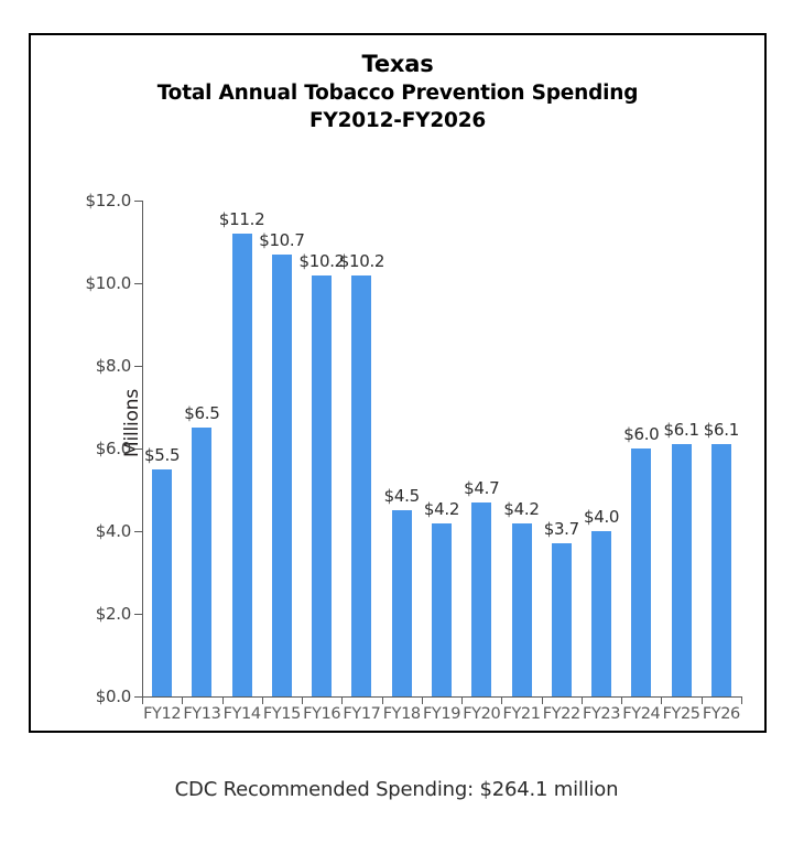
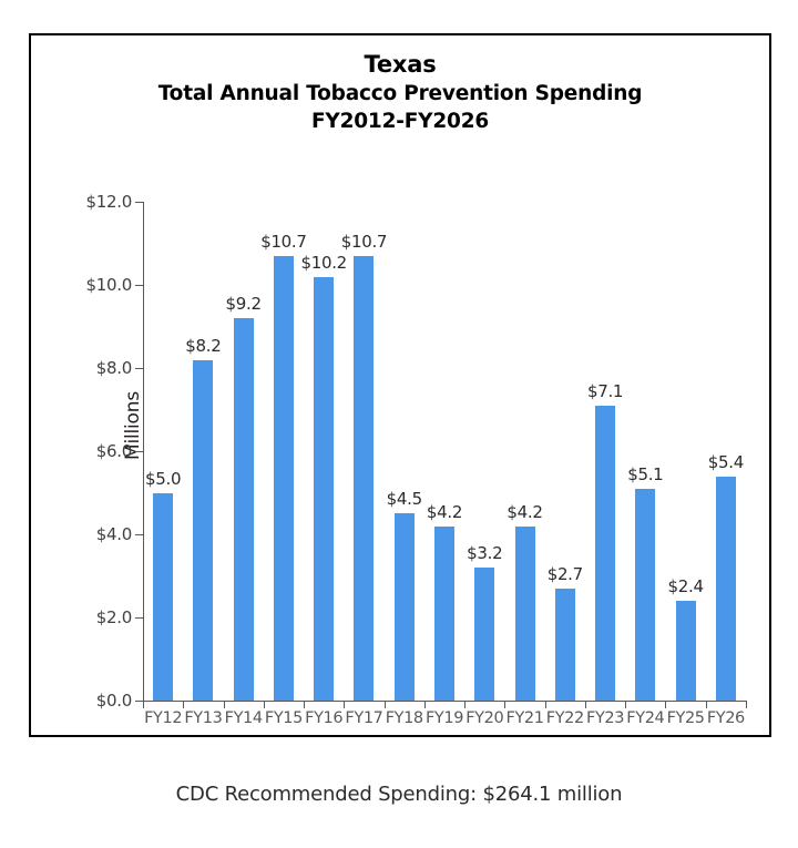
FY12: $5.5 -> $5.0
FY13: $6.5 -> $8.2
FY14: $11.2 -> $9.2
FY17: $10.2 -> $10.7
FY20: $4.7 -> $3.2
FY22: $3.7 -> $2.7
FY23: $4.0 -> $7.1
FY24: $6.0 -> $5.1
FY25: $6.1 -> $2.4
FY26: $6.1 -> $5.4
